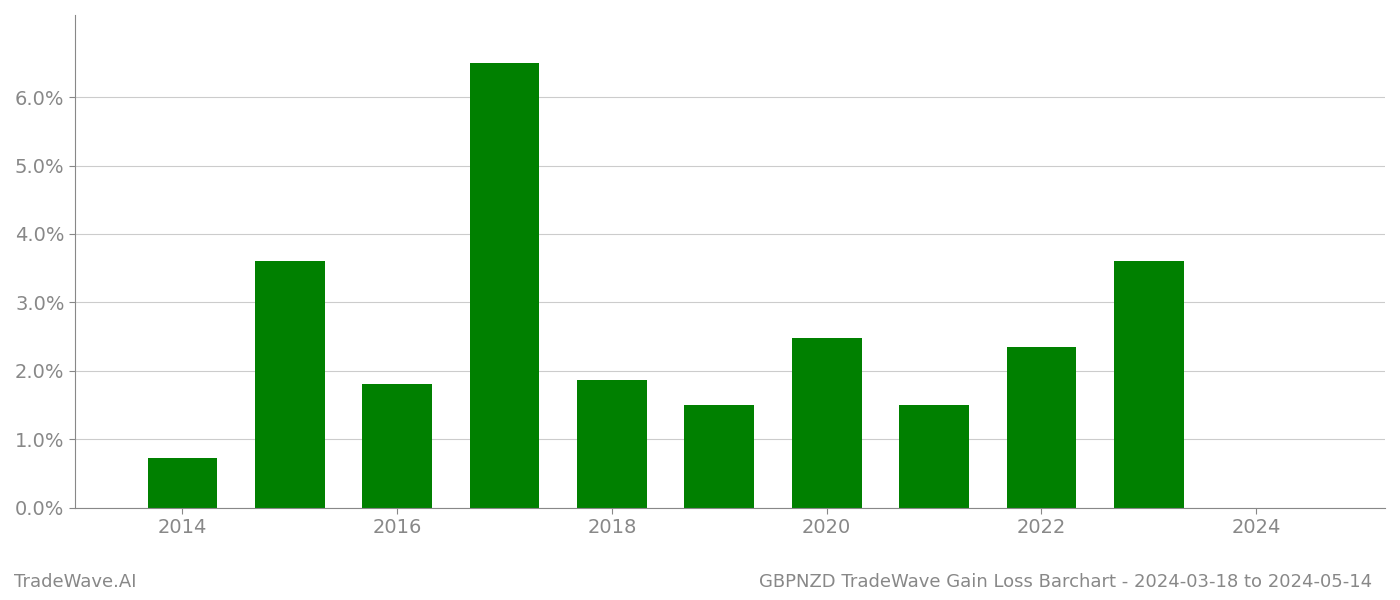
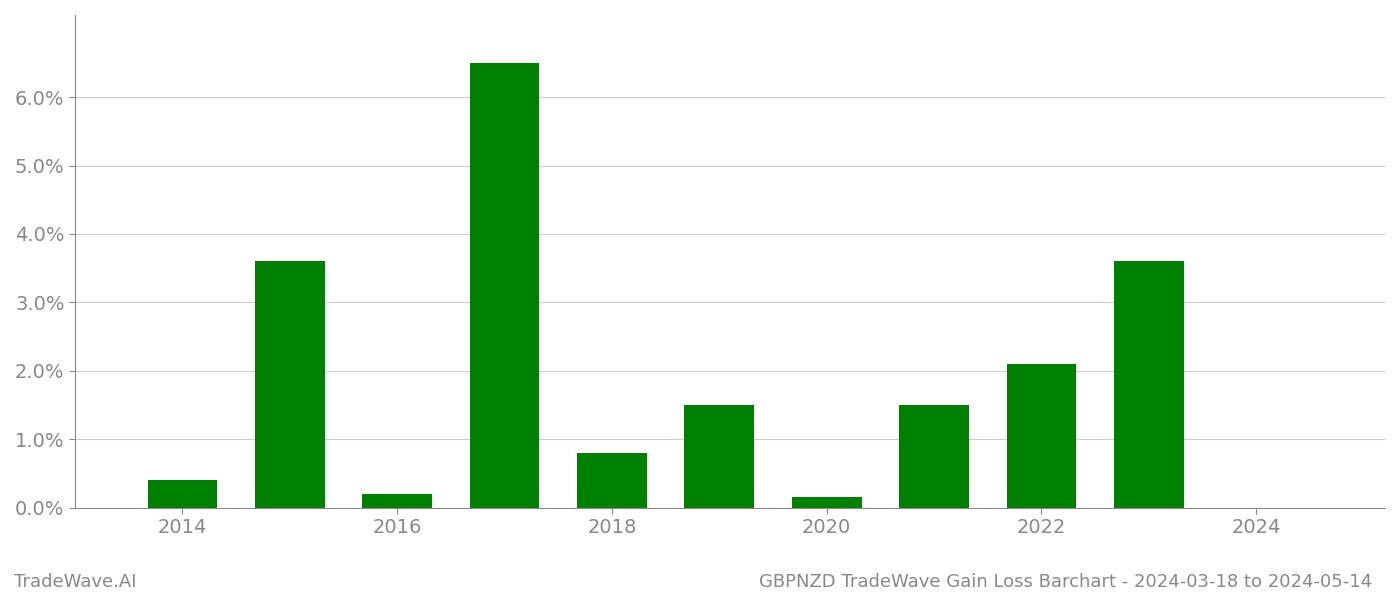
2014: 0.72% -> 0.40%
2016: 1.80% -> 0.20%
2018: 1.86% -> 0.80%
2020: 2.48% -> 0.15%
2022: 2.34% -> 2.10%
